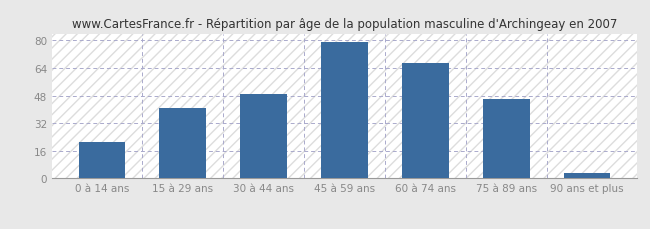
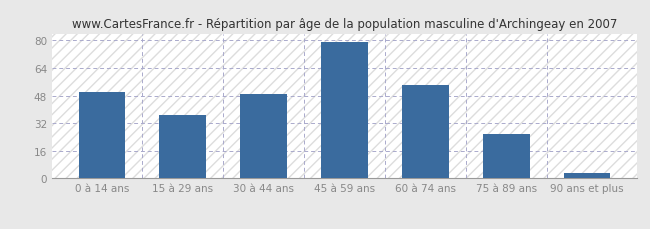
0 à 14 ans: 21 -> 50
15 à 29 ans: 41 -> 37
60 à 74 ans: 67 -> 54
75 à 89 ans: 46 -> 26
